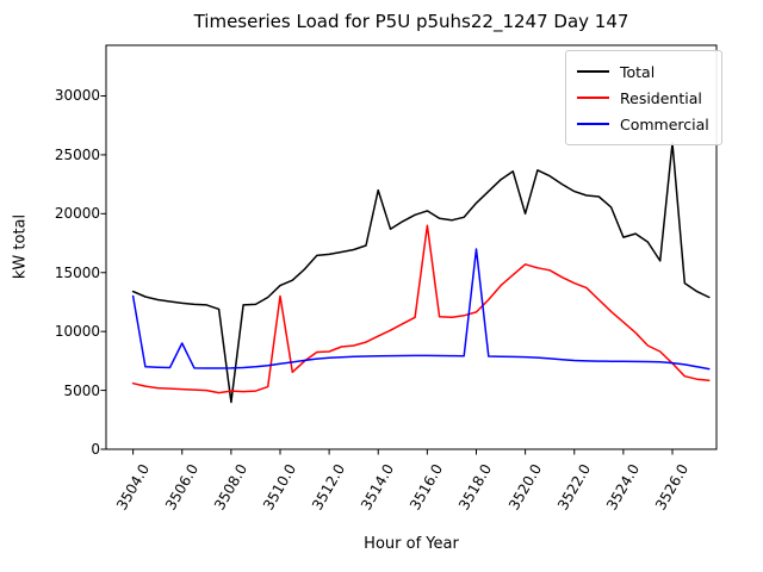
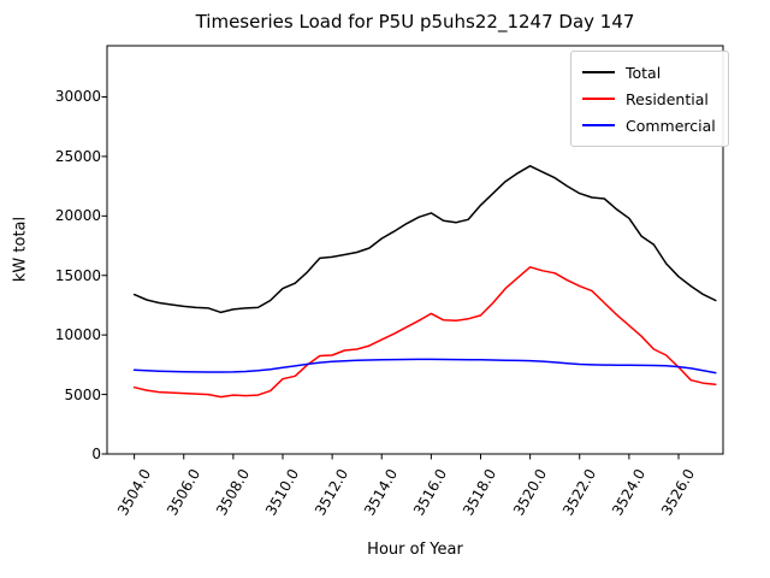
Commercial/3504.0: 13000 -> 7000
Commercial/3506.0: 9000 -> 7000
Total/3508.0: 4000 -> 12000
Residential/3510.0: 13000 -> 6000
Total/3514.0: 22000 -> 18000
Residential/3516.0: 19000 -> 12000
Commercial/3518.0: 17000 -> 8000
Total/3520.0: 20000 -> 24000
Total/3524.0: 18000 -> 20000
Total/3526.0: 26000 -> 15000
